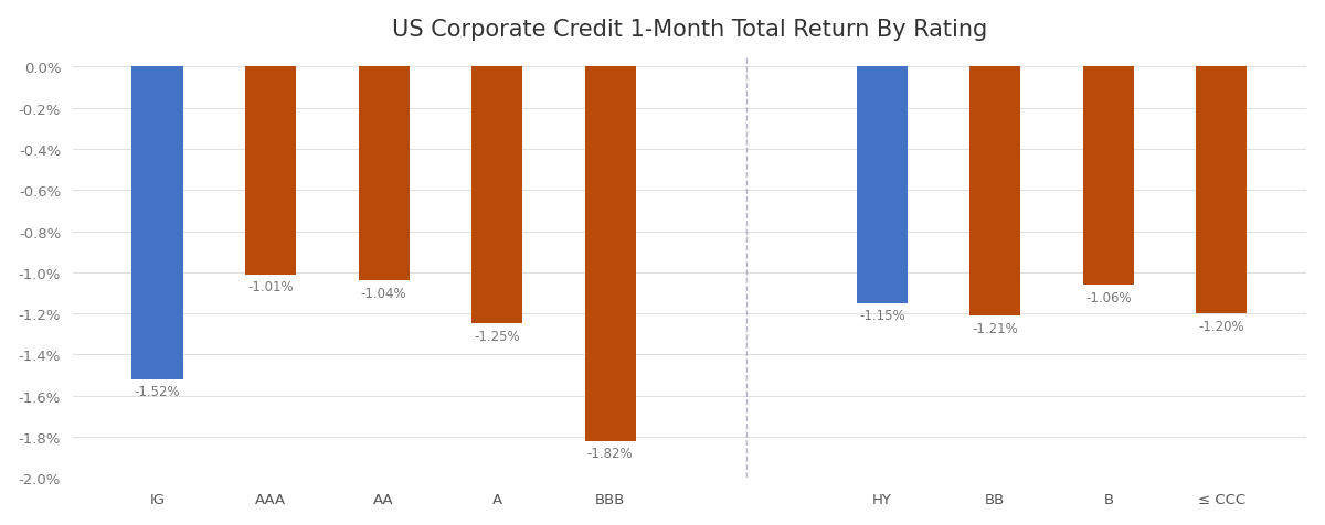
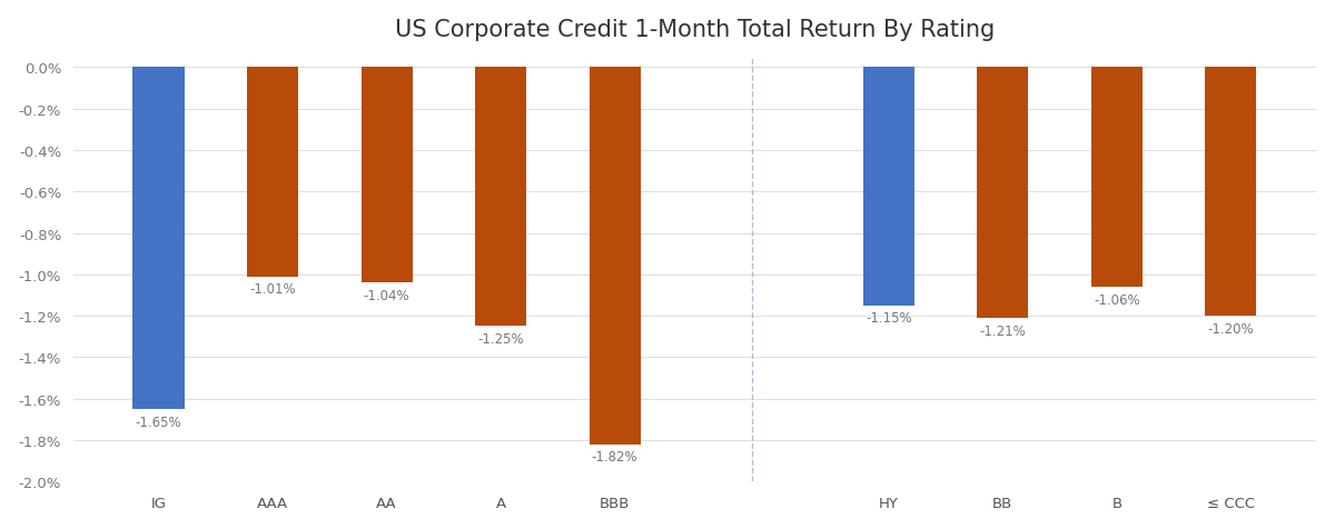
IG: -1.52% -> -1.65%
